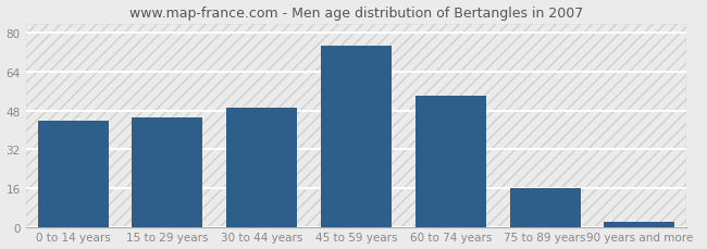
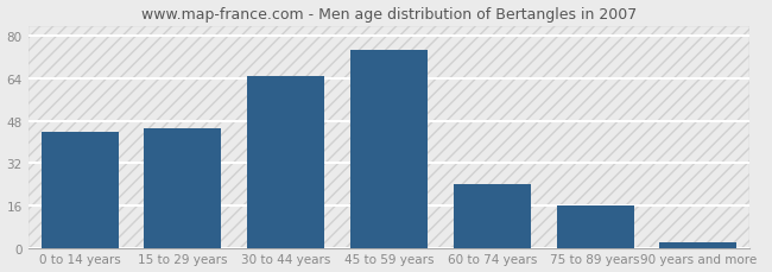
30 to 44 years: 49 -> 65
60 to 74 years: 54 -> 24
